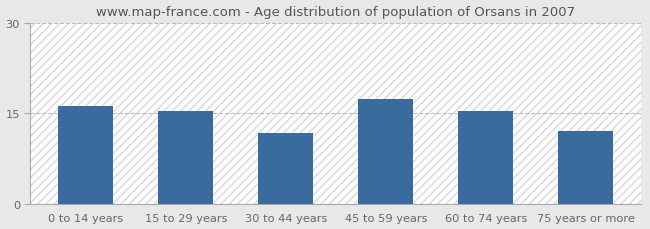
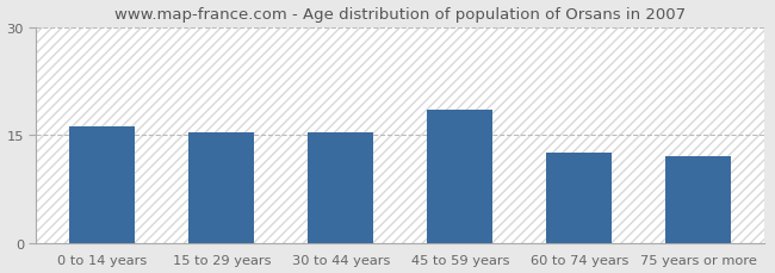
30 to 44 years: 11.8 -> 15.4
45 to 59 years: 17.4 -> 18.5
60 to 74 years: 15.4 -> 12.5
